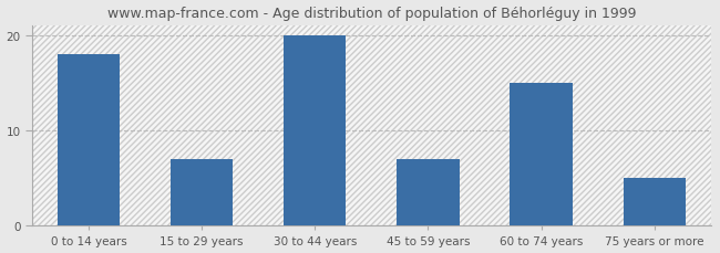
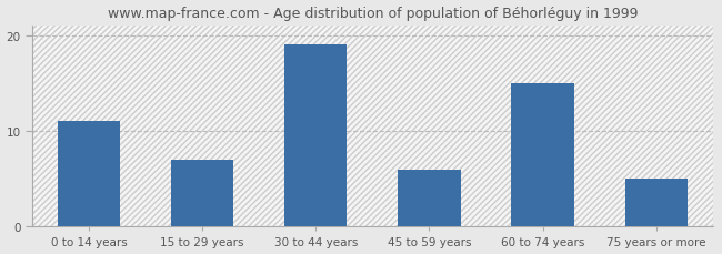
0 to 14 years: 18 -> 11
30 to 44 years: 20 -> 19
45 to 59 years: 7 -> 6
